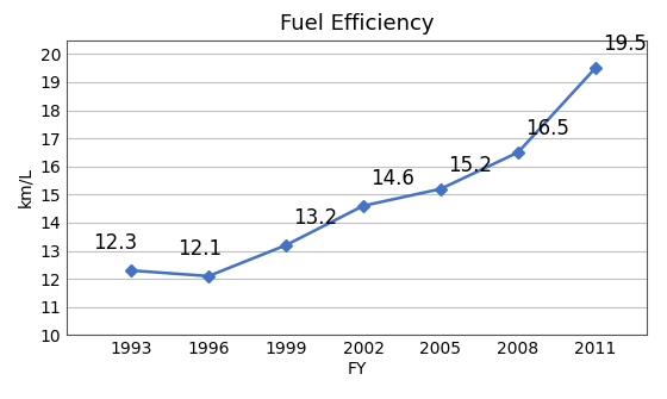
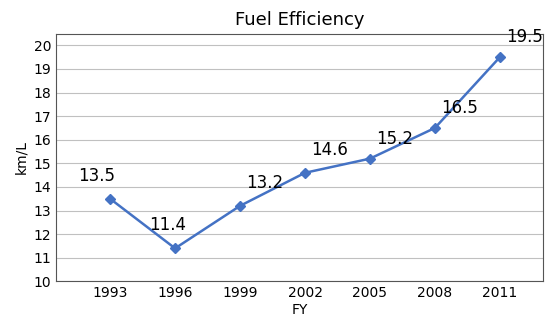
1993: 12.3 -> 13.5
1996: 12.1 -> 11.4
